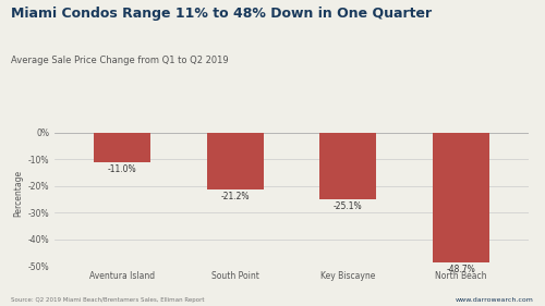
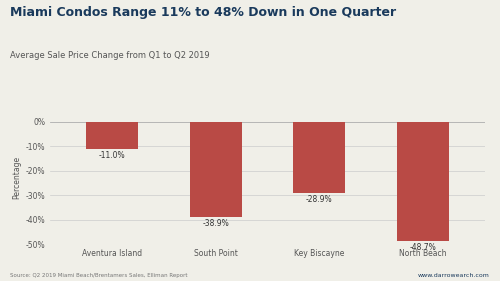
South Point: -21.2% -> -38.9%
Key Biscayne: -25.1% -> -28.9%
